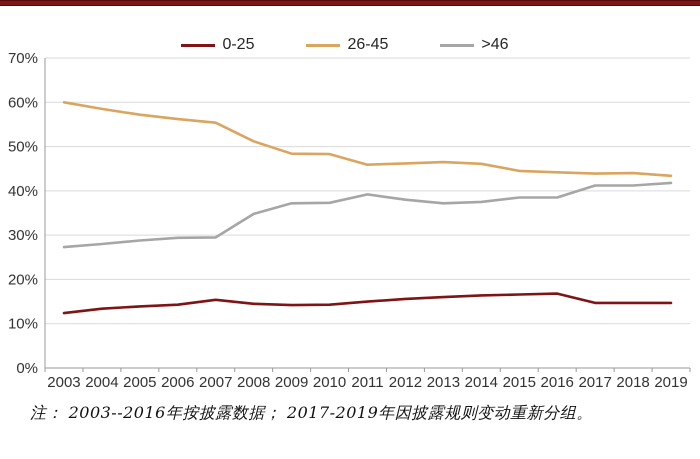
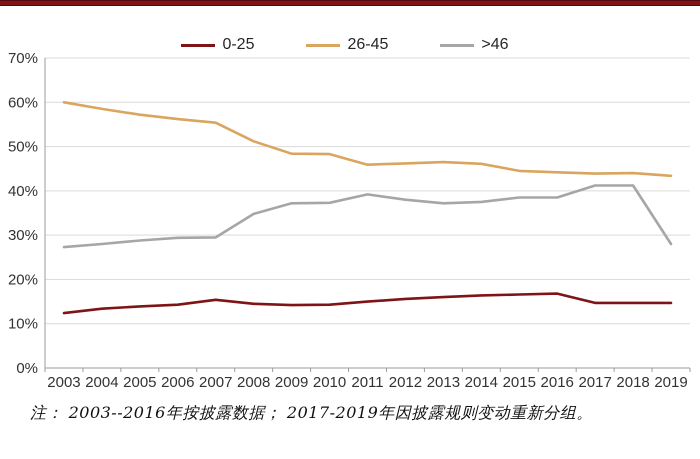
>46/2019: 42% -> 28%
